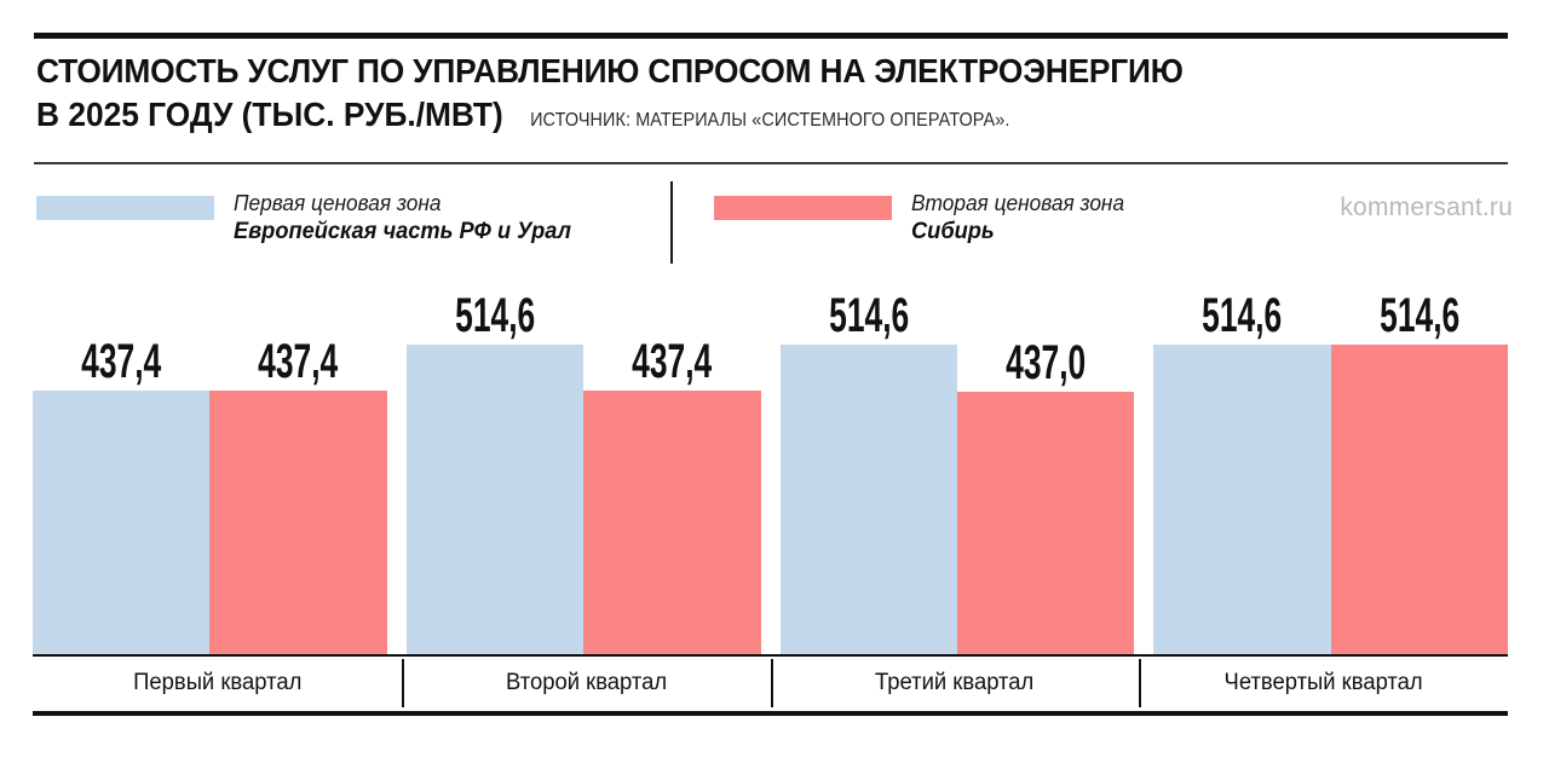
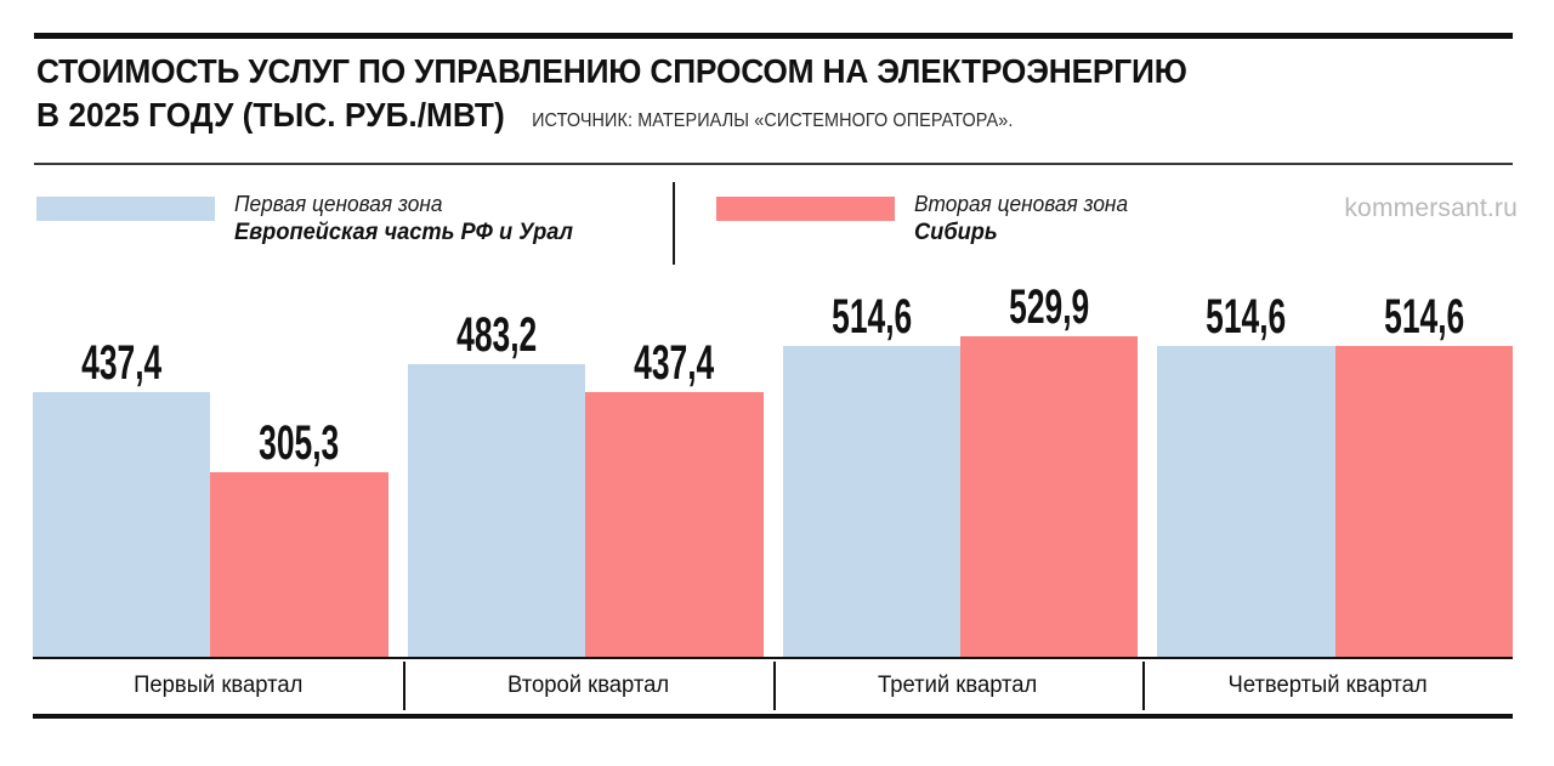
Вторая ценовая зона/Первый квартал: 437,4 -> 305,3
Первая ценовая зона/Второй квартал: 514,6 -> 483,2
Вторая ценовая зона/Третий квартал: 437,0 -> 529,9
